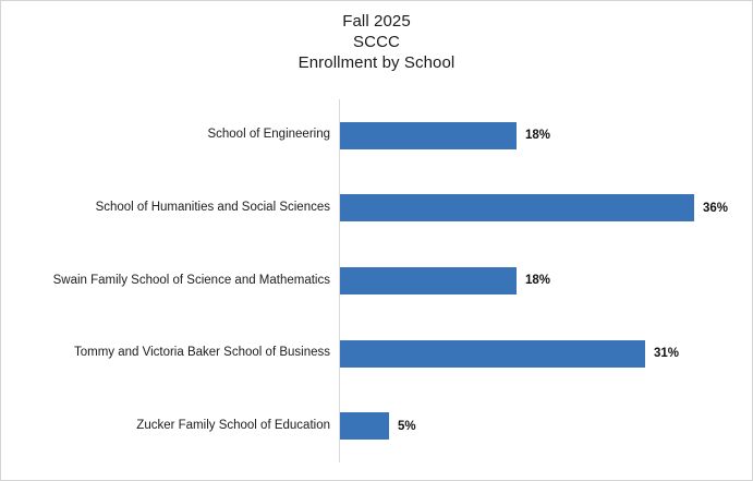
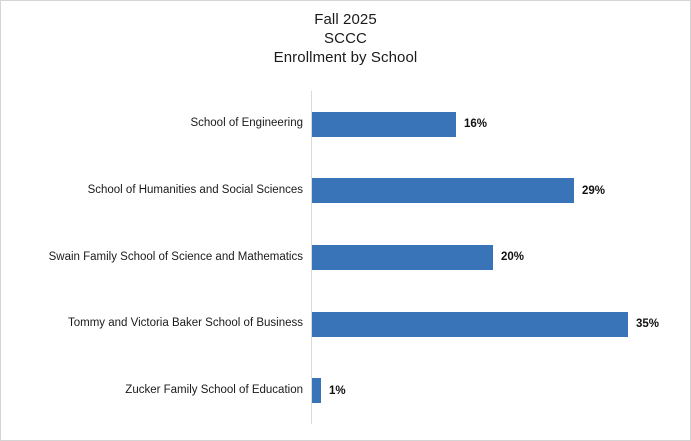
School of Engineering: 18% -> 16%
School of Humanities and Social Sciences: 36% -> 29%
Swain Family School of Science and Mathematics: 18% -> 20%
Tommy and Victoria Baker School of Business: 31% -> 35%
Zucker Family School of Education: 5% -> 1%
